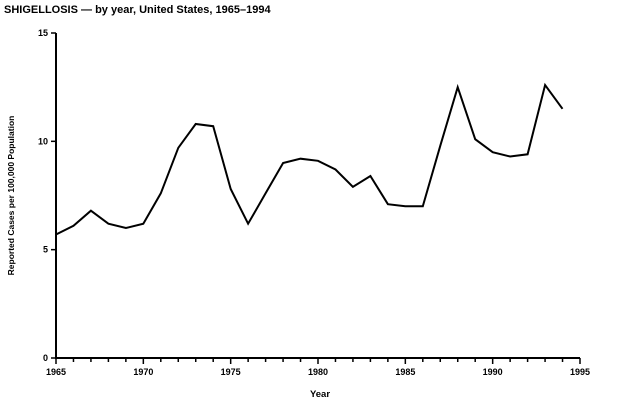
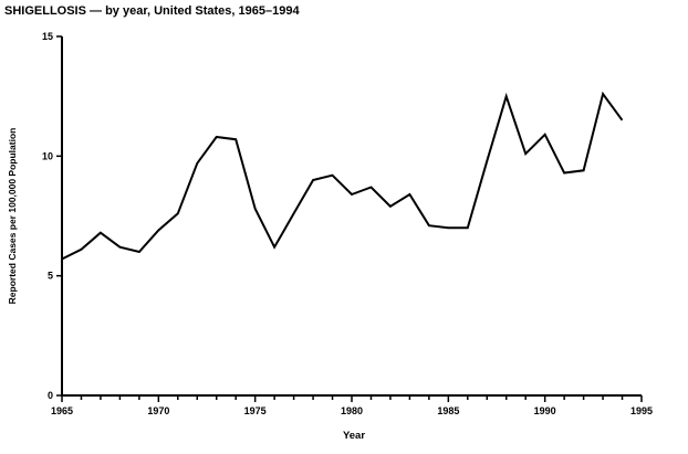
1970: 6.2 -> 6.9
1980: 9.1 -> 8.4
1990: 9.5 -> 10.9
